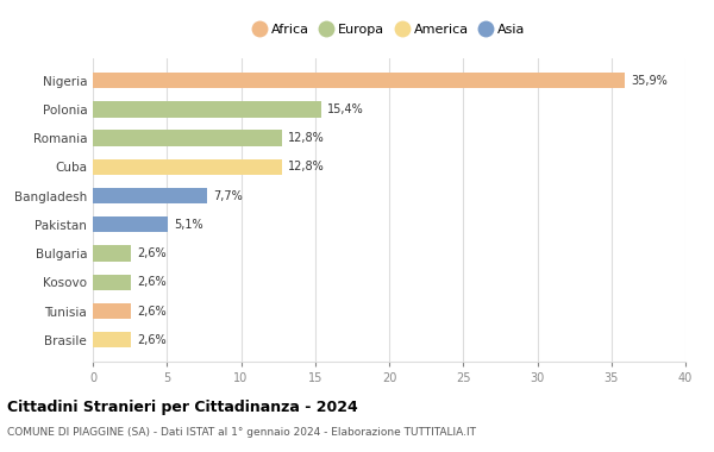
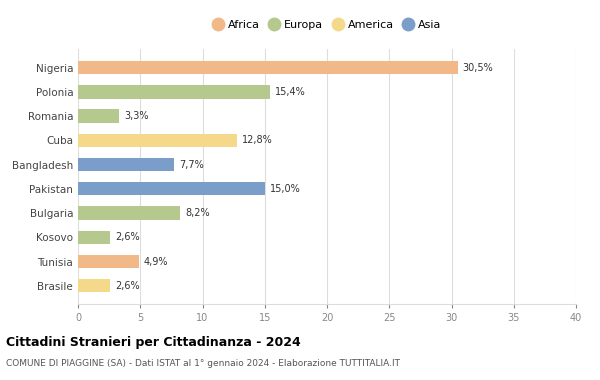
Nigeria: 35,9% -> 30,5%
Romania: 12,8% -> 3,3%
Pakistan: 5,1% -> 15,0%
Bulgaria: 2,6% -> 8,2%
Tunisia: 2,6% -> 4,9%
